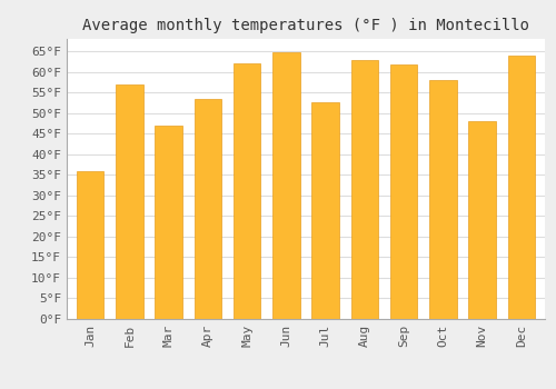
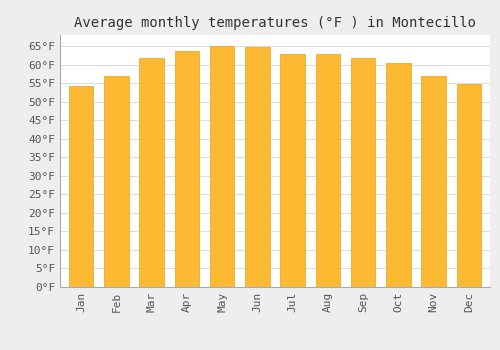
Jan: 36.0°F -> 54.2°F
Mar: 47.0°F -> 61.8°F
Apr: 53.5°F -> 63.8°F
May: 62.0°F -> 65.0°F
Jul: 52.5°F -> 62.8°F
Oct: 58.0°F -> 60.5°F
Nov: 48.0°F -> 57.0°F
Dec: 64.0°F -> 54.8°F
